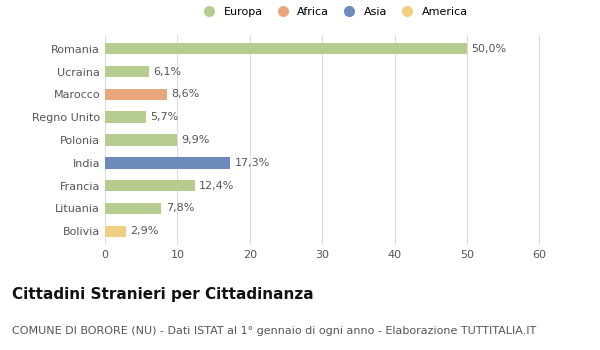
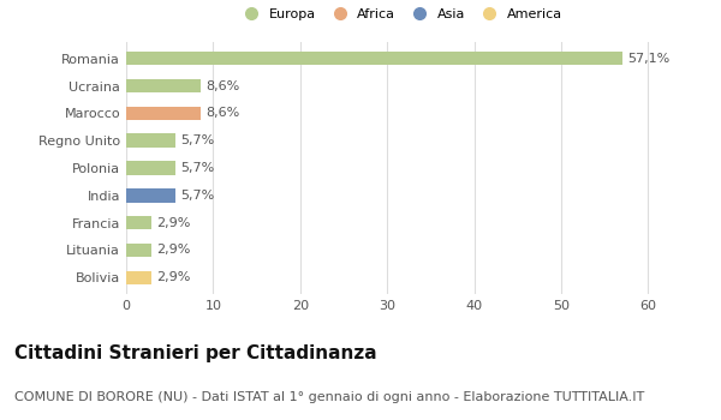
Romania: 50,0% -> 57,1%
Ucraina: 6,1% -> 8,6%
Polonia: 9,9% -> 5,7%
India: 17,3% -> 5,7%
Francia: 12,4% -> 2,9%
Lituania: 7,8% -> 2,9%
